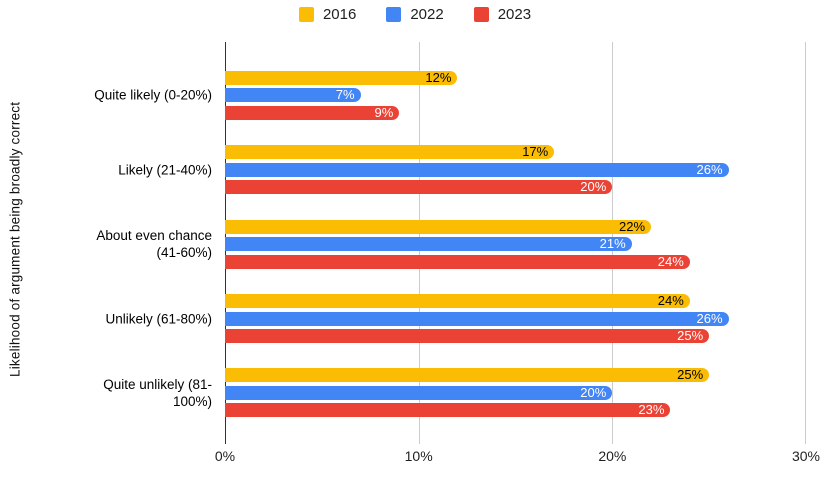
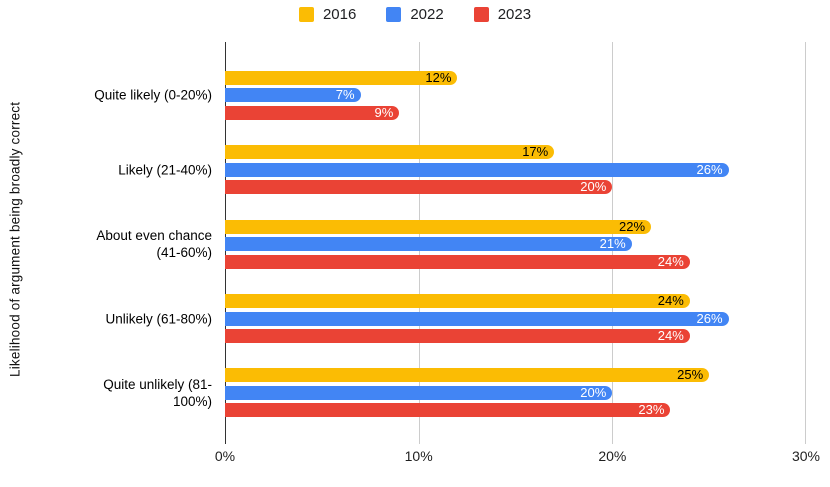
2023/Unlikely (61-80%): 25% -> 24%
